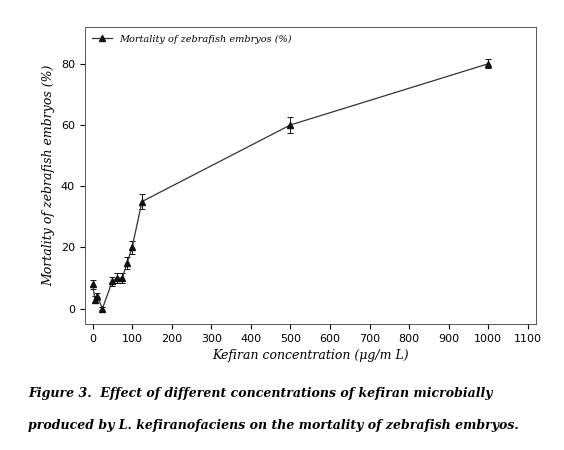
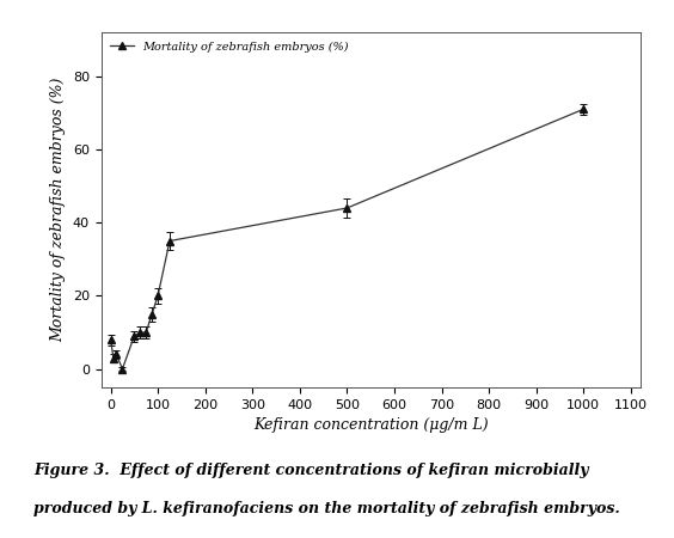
500: 60 -> 44
1000: 80 -> 71
